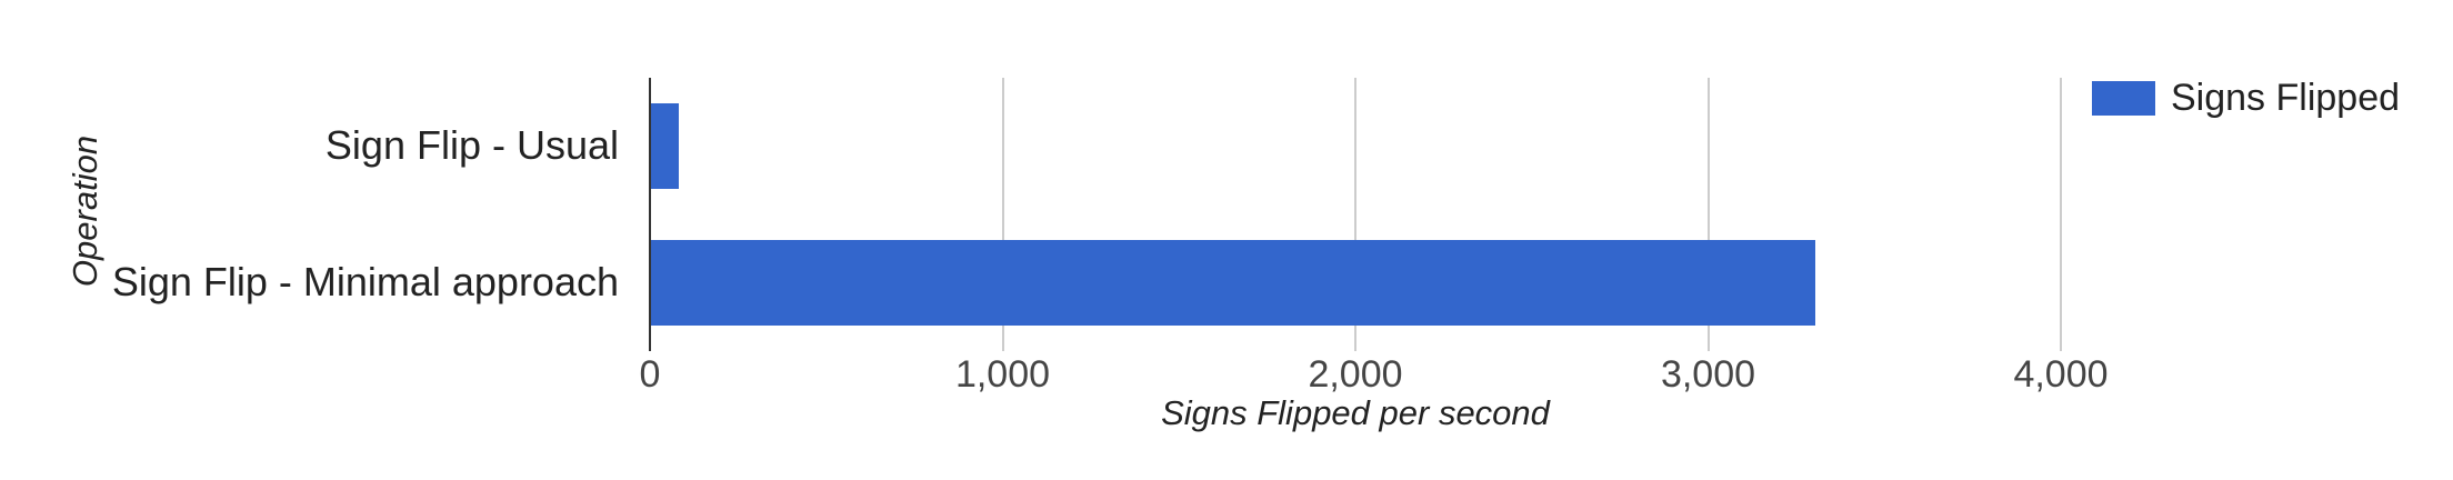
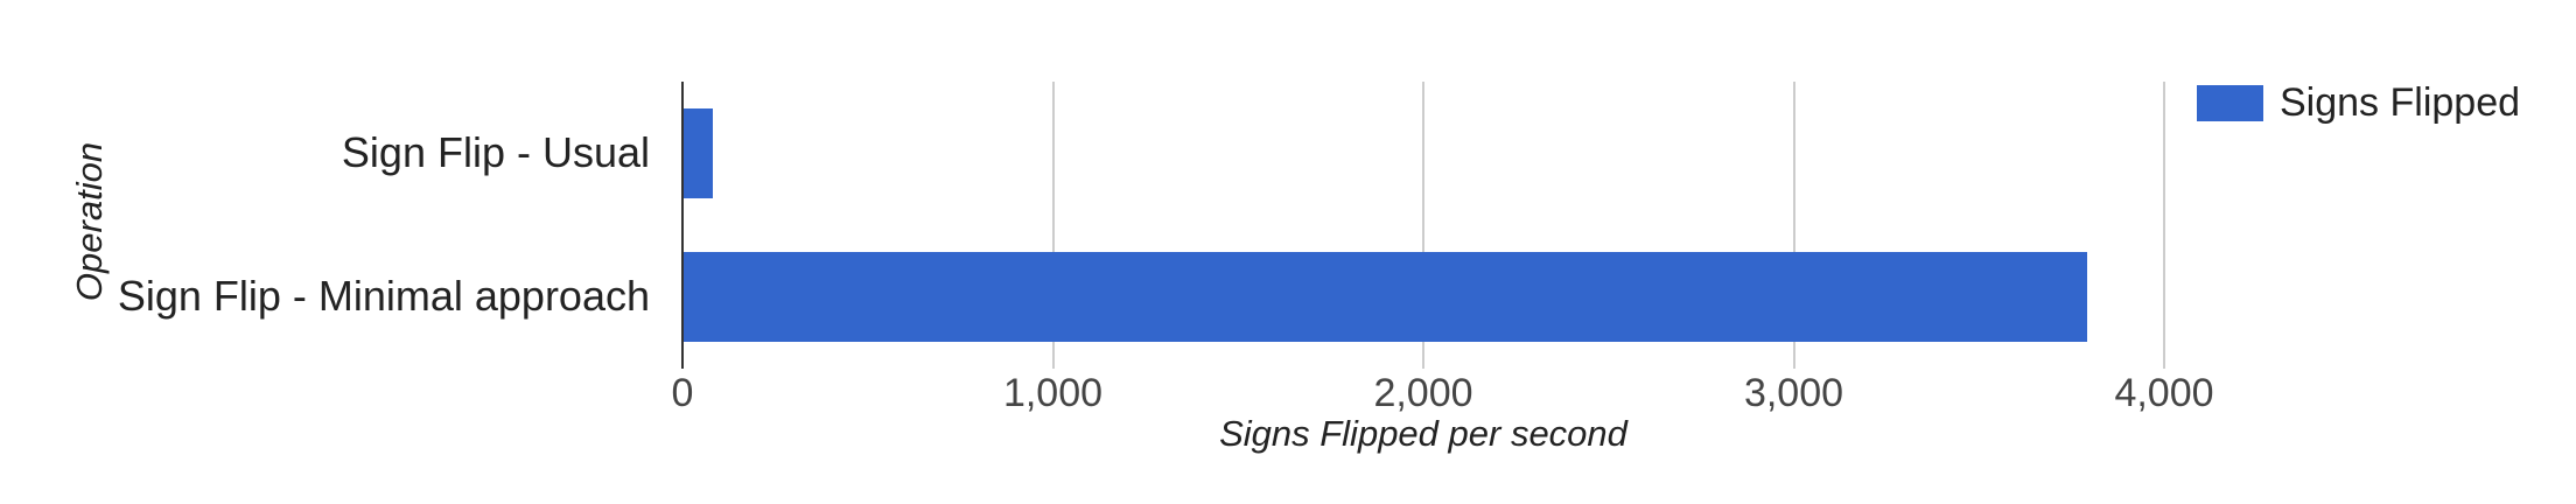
Sign Flip - Minimal approach: 3300 -> 3790
